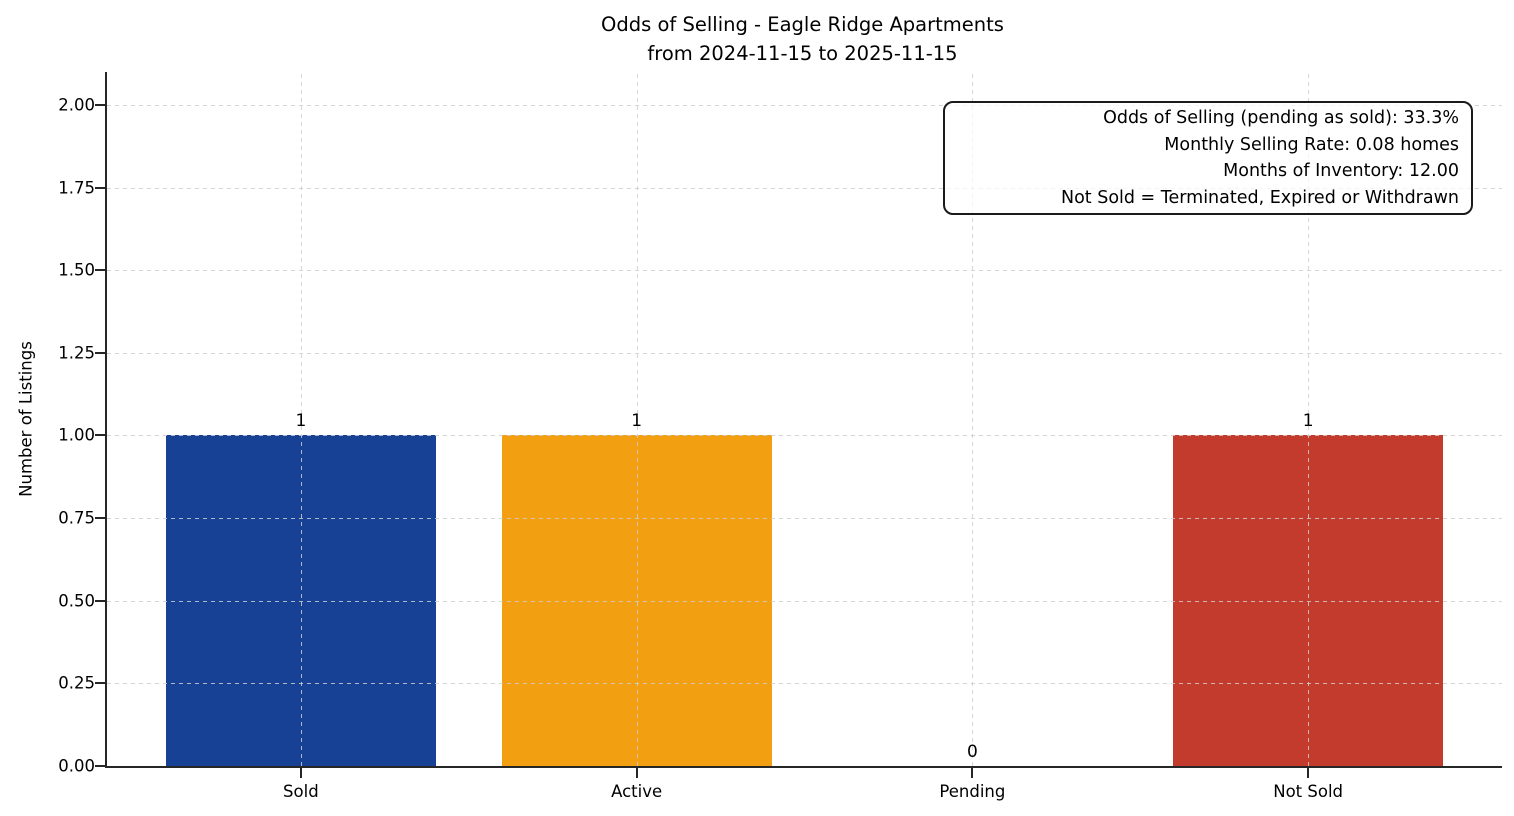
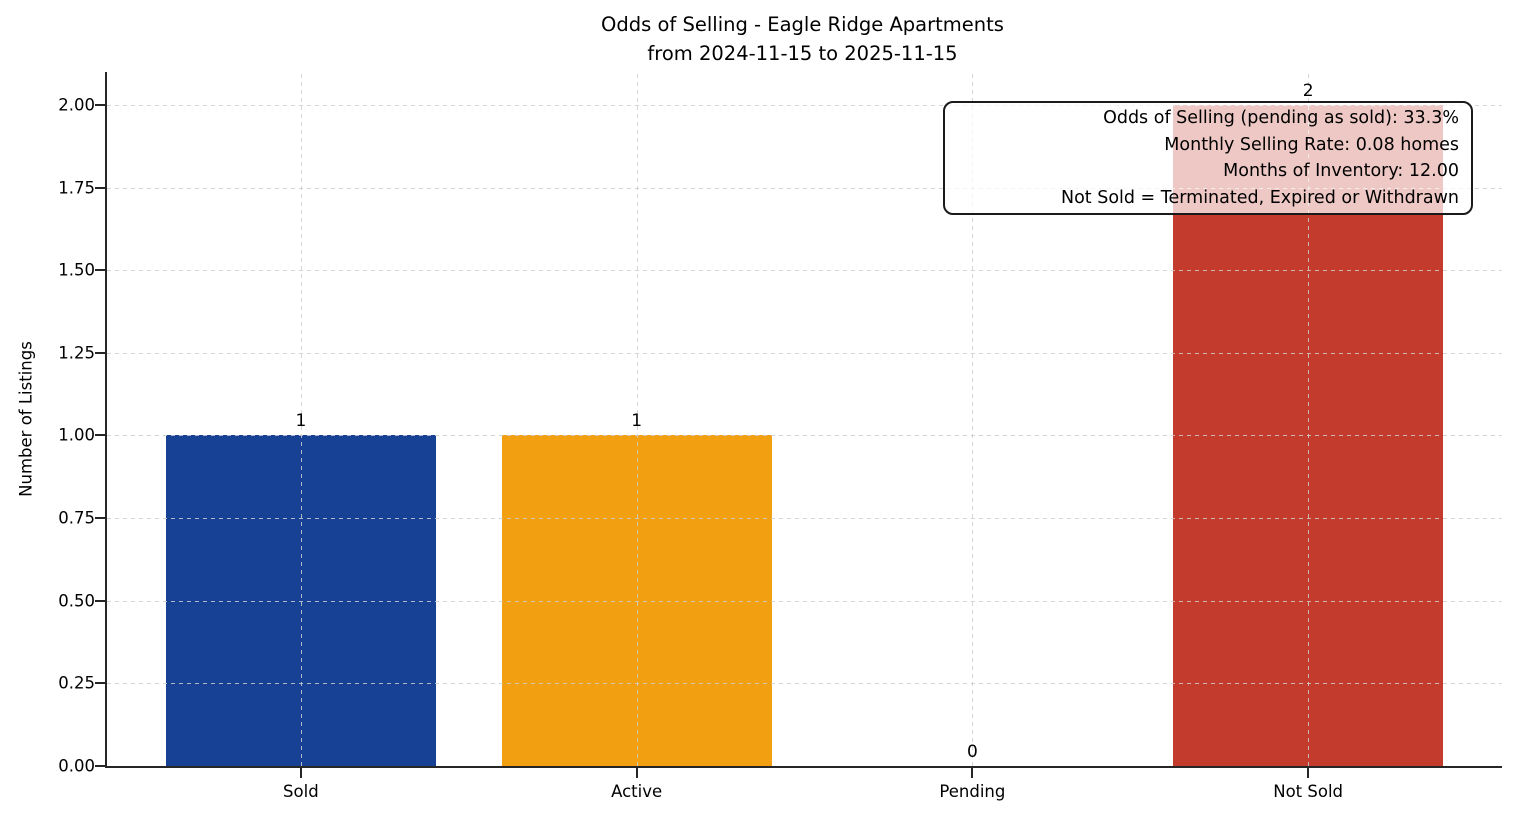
Not Sold: 1 -> 2
